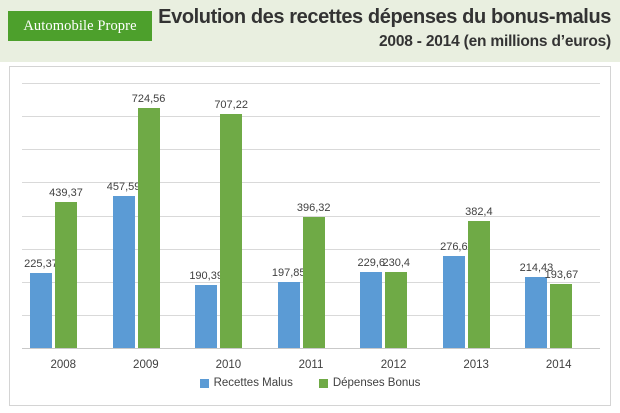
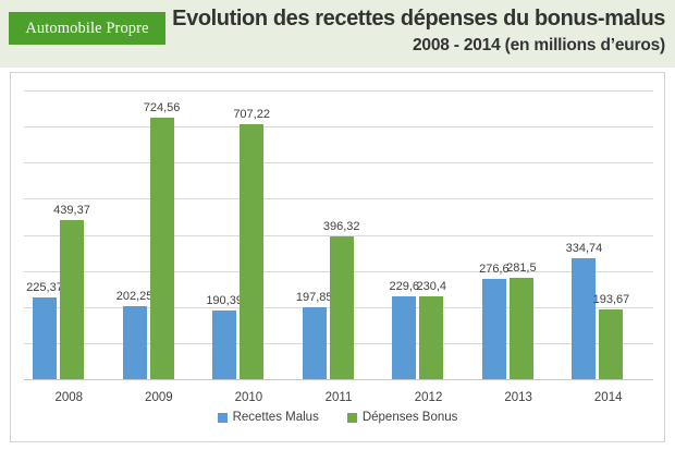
Recettes Malus/2009: 457,59 -> 202,25
Dépenses Bonus/2013: 382,4 -> 281,5
Recettes Malus/2014: 214,43 -> 334,74
